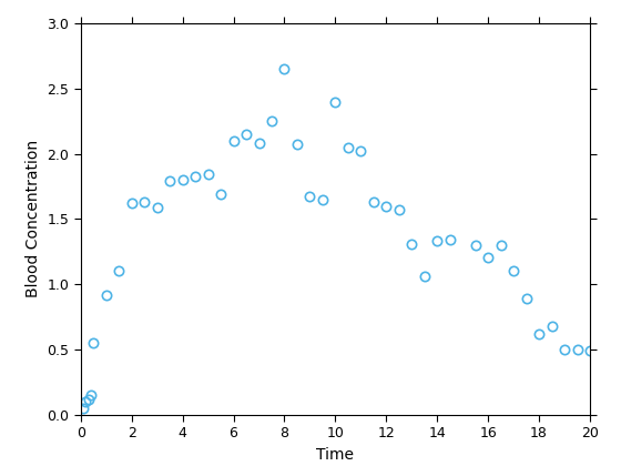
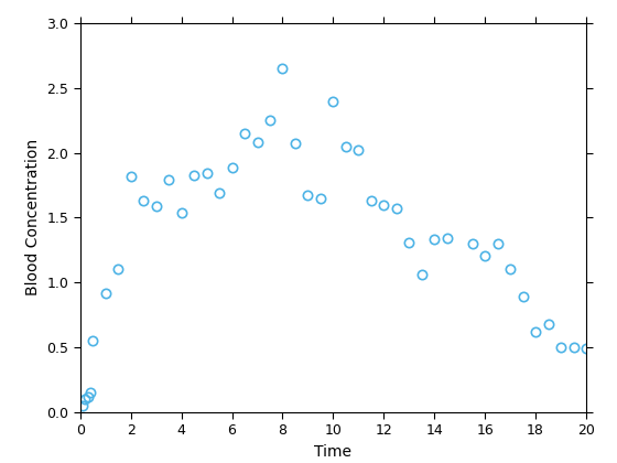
2: 1.62 -> 1.82
4: 1.80 -> 1.54
6: 2.10 -> 1.89
